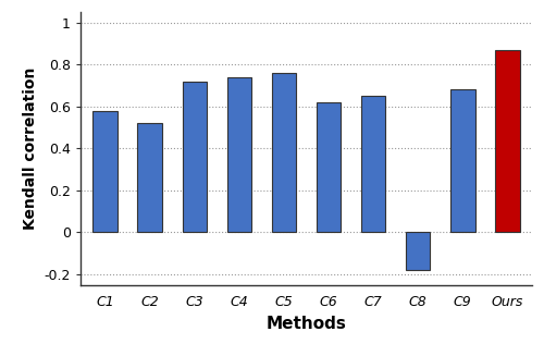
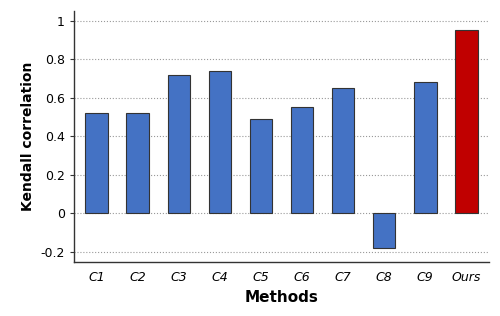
C1: 0.58 -> 0.52
C5: 0.76 -> 0.49
C6: 0.62 -> 0.55
Ours: 0.87 -> 0.95
